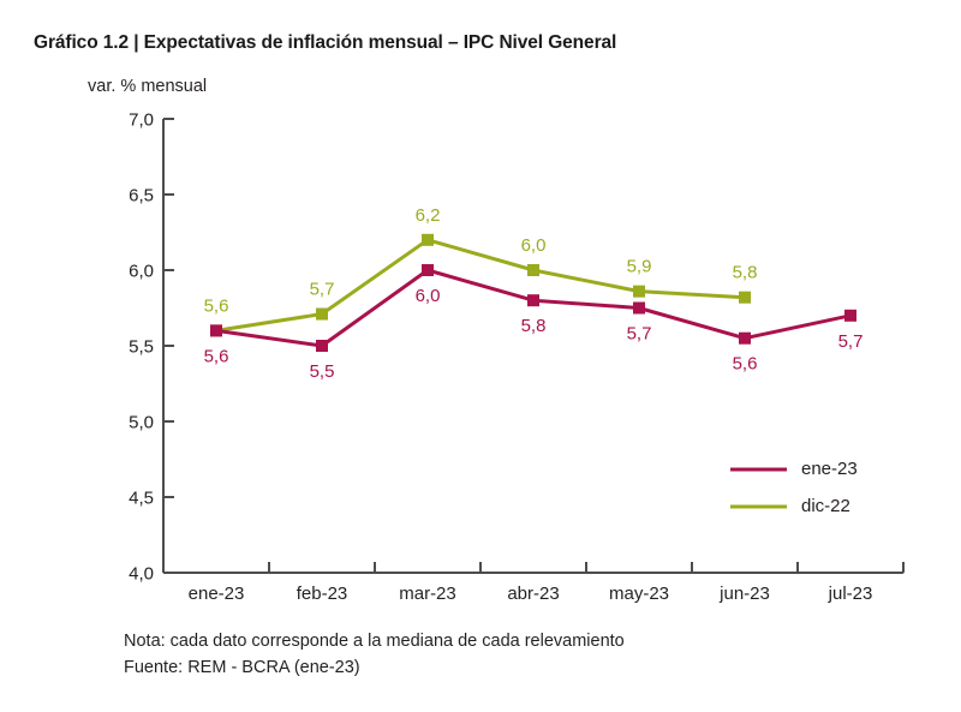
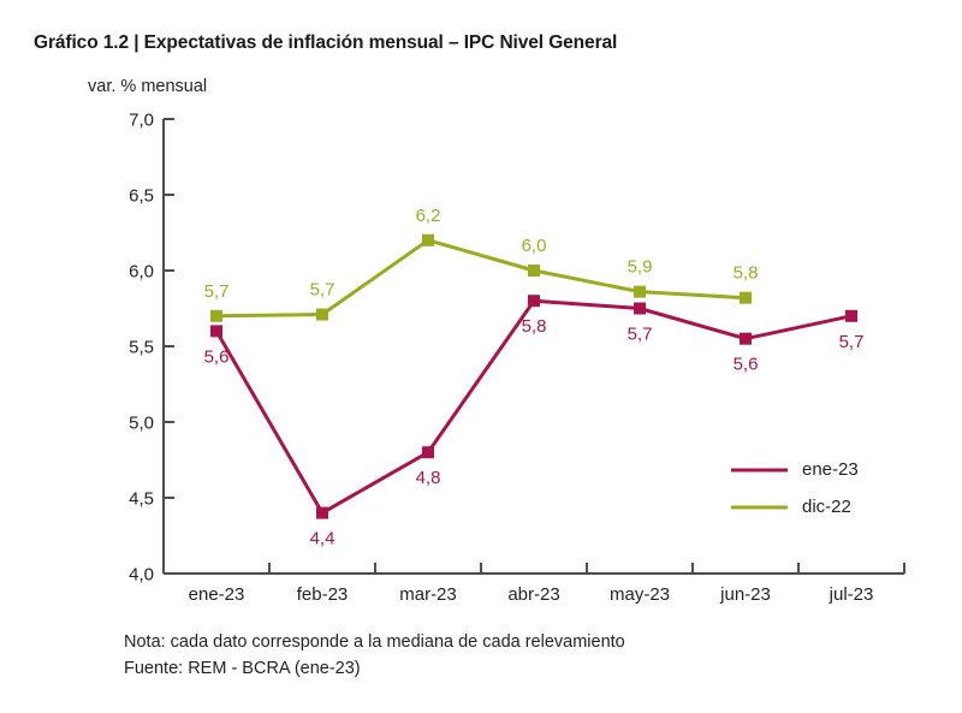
dic-22/ene-23: 5,6 -> 5,7
ene-23/feb-23: 5,5 -> 4,4
ene-23/mar-23: 6,0 -> 4,8
